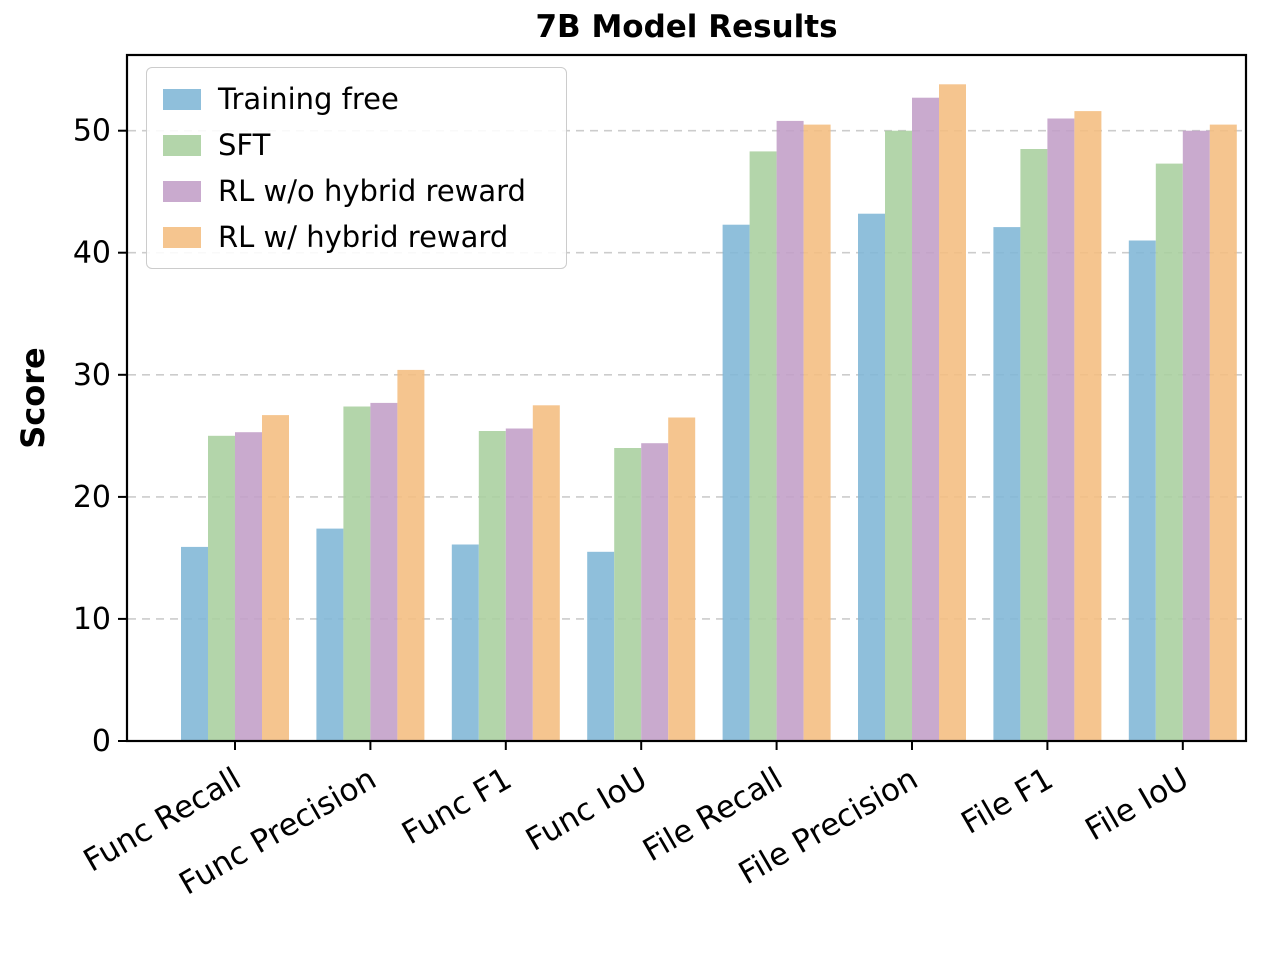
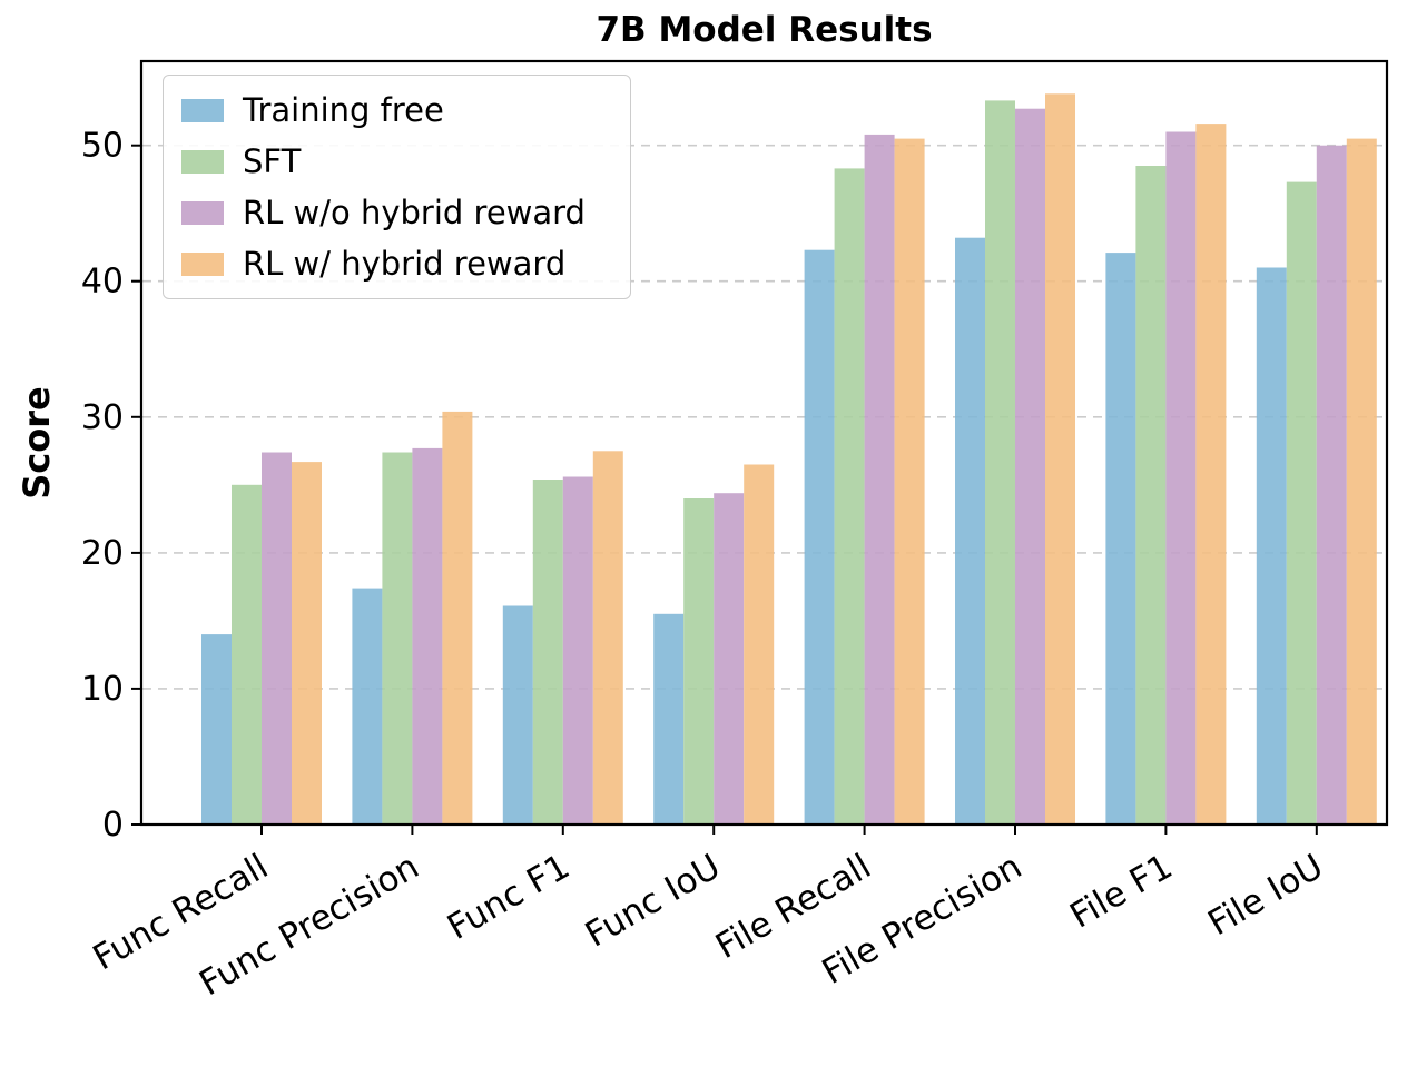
Training free/Func Recall: 15.9 -> 14.0
RL w/o hybrid reward/Func Recall: 25.3 -> 27.4
SFT/File Precision: 50.0 -> 53.3
